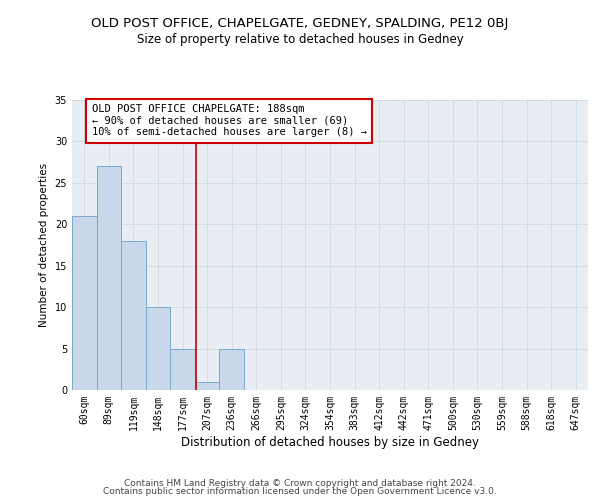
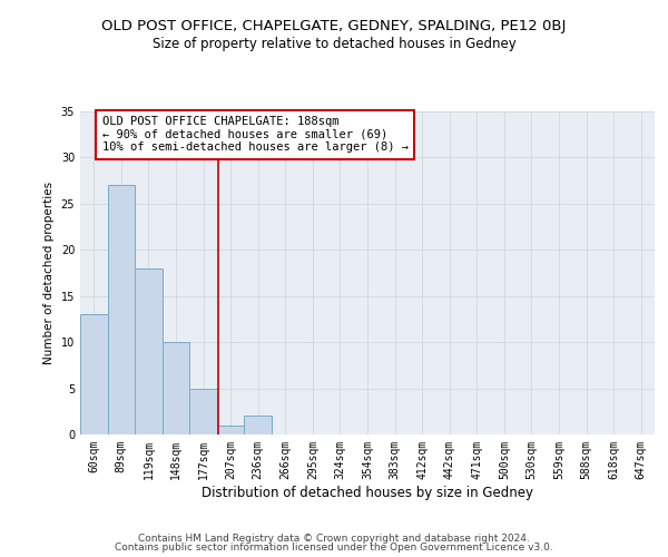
60sqm: 21 -> 13
236sqm: 5 -> 2
